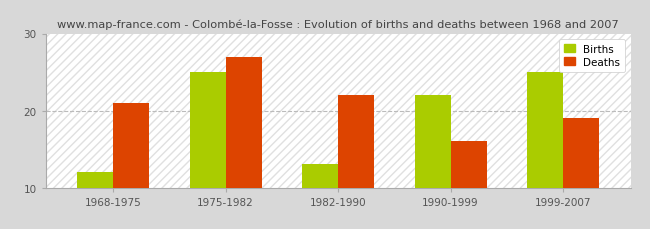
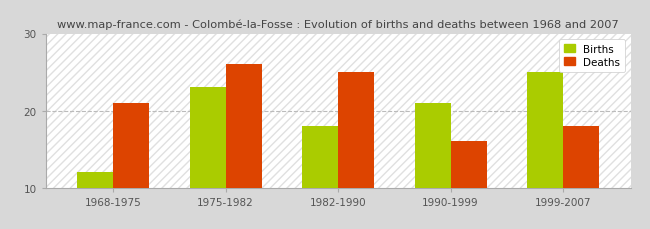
Births/1975-1982: 25 -> 23
Deaths/1975-1982: 27 -> 26
Births/1982-1990: 13 -> 18
Deaths/1982-1990: 22 -> 25
Births/1990-1999: 22 -> 21
Deaths/1999-2007: 19 -> 18
